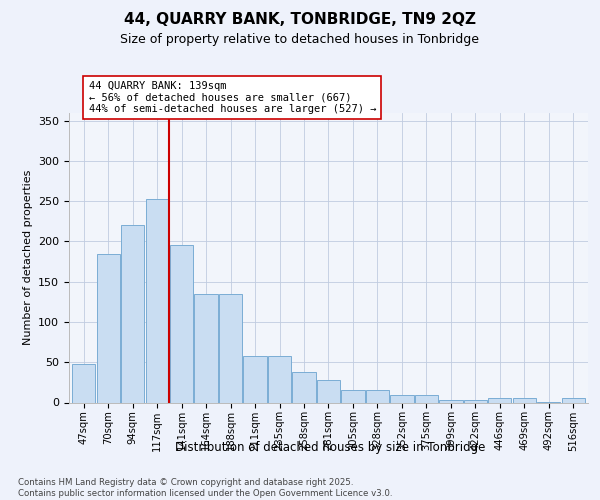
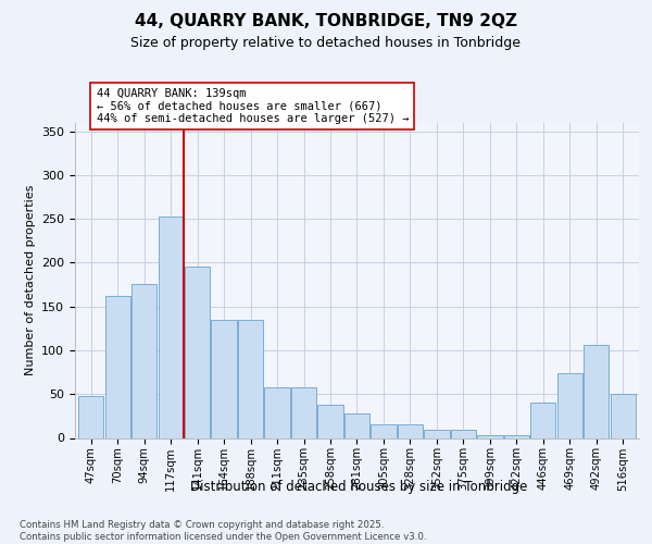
70sqm: 184 -> 162
94sqm: 220 -> 176
446sqm: 6 -> 40
469sqm: 6 -> 74
492sqm: 1 -> 106
516sqm: 6 -> 50
